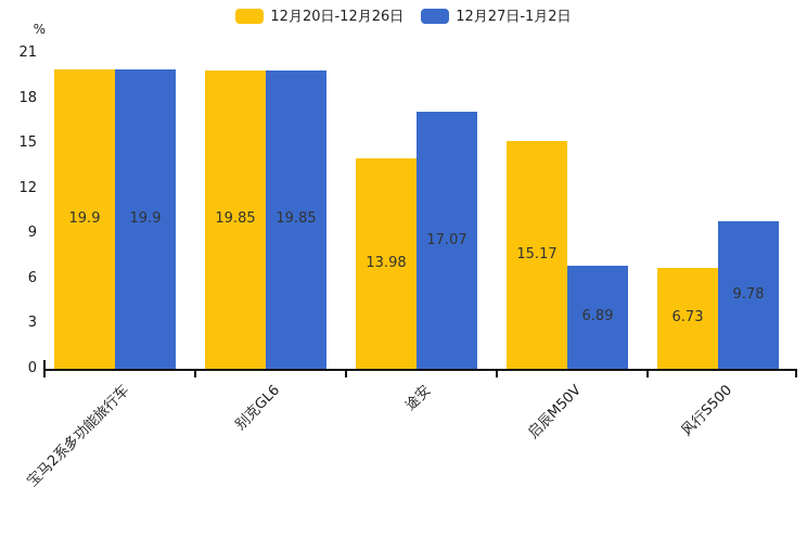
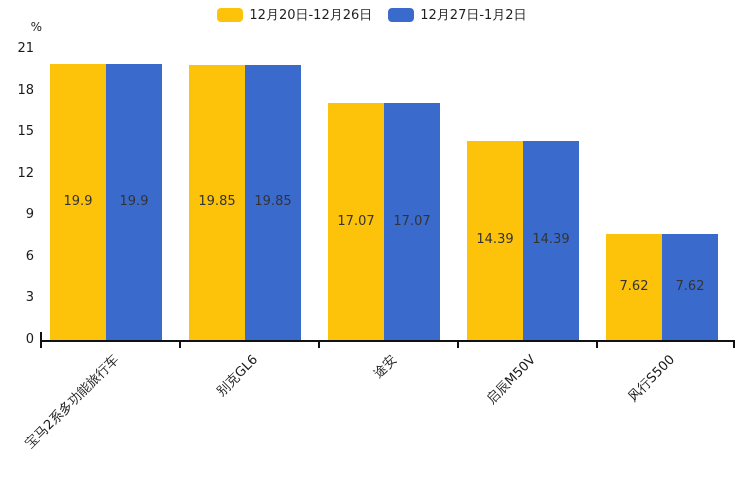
12月20日-12月26日/途安: 13.98 -> 17.07
12月20日-12月26日/启辰M50V: 15.17 -> 14.39
12月27日-1月2日/启辰M50V: 6.89 -> 14.39
12月20日-12月26日/风行S500: 6.73 -> 7.62
12月27日-1月2日/风行S500: 9.78 -> 7.62
